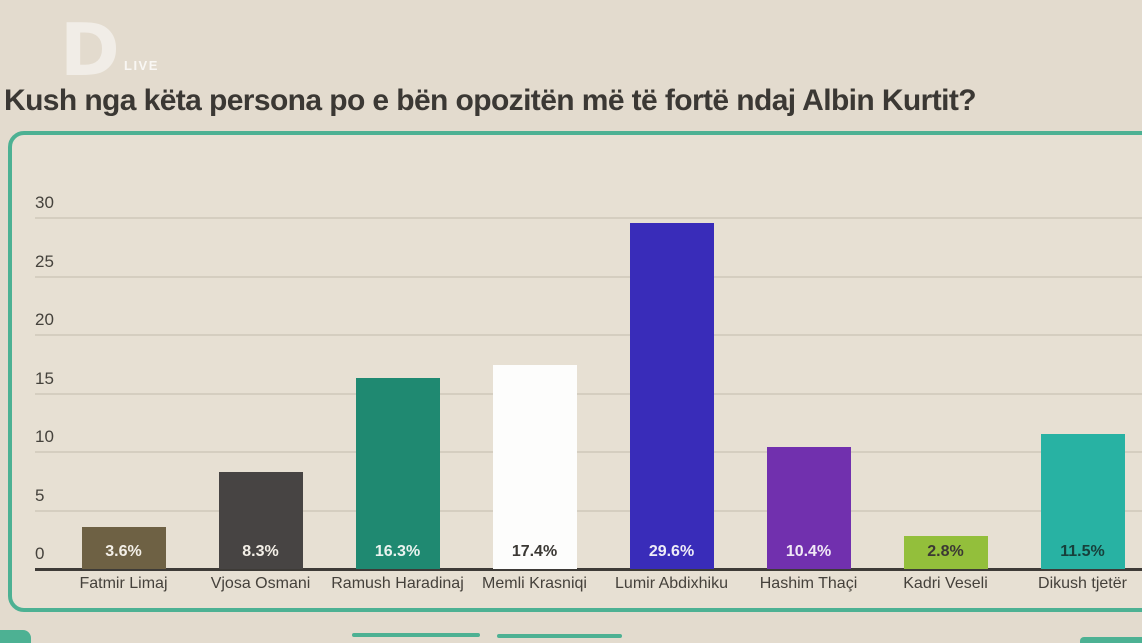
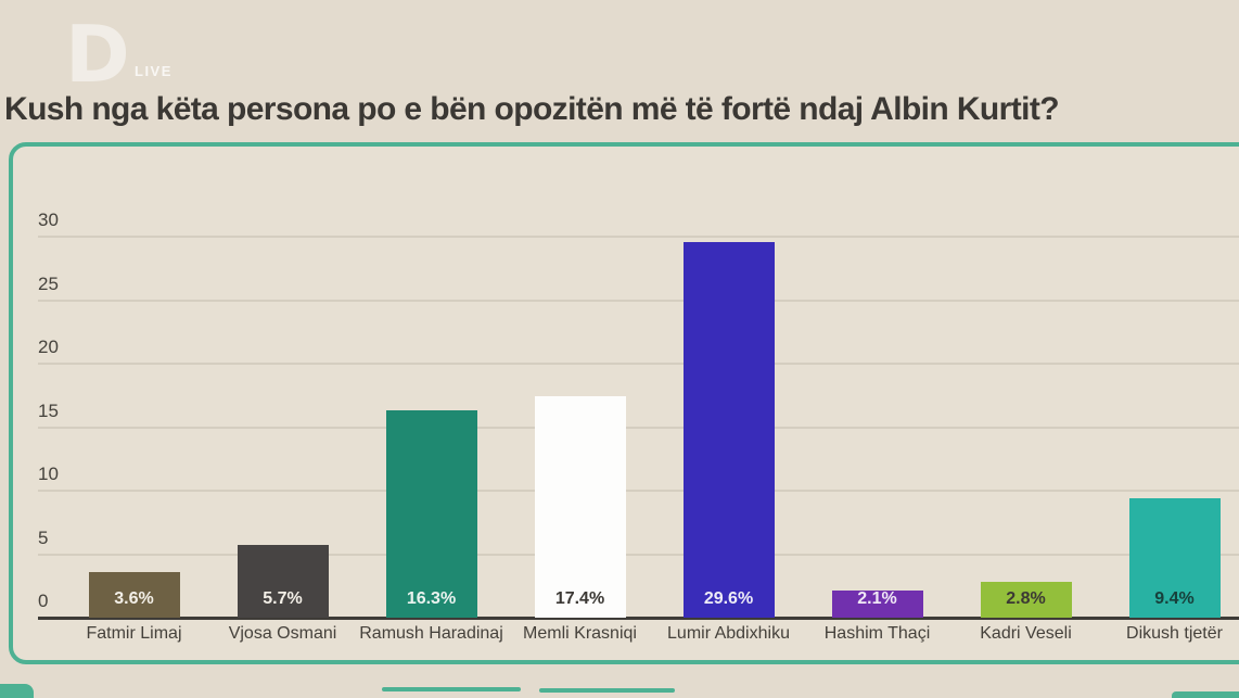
Vjosa Osmani: 8.3% -> 5.7%
Hashim Thaçi: 10.4% -> 2.1%
Dikush tjetër: 11.5% -> 9.4%
